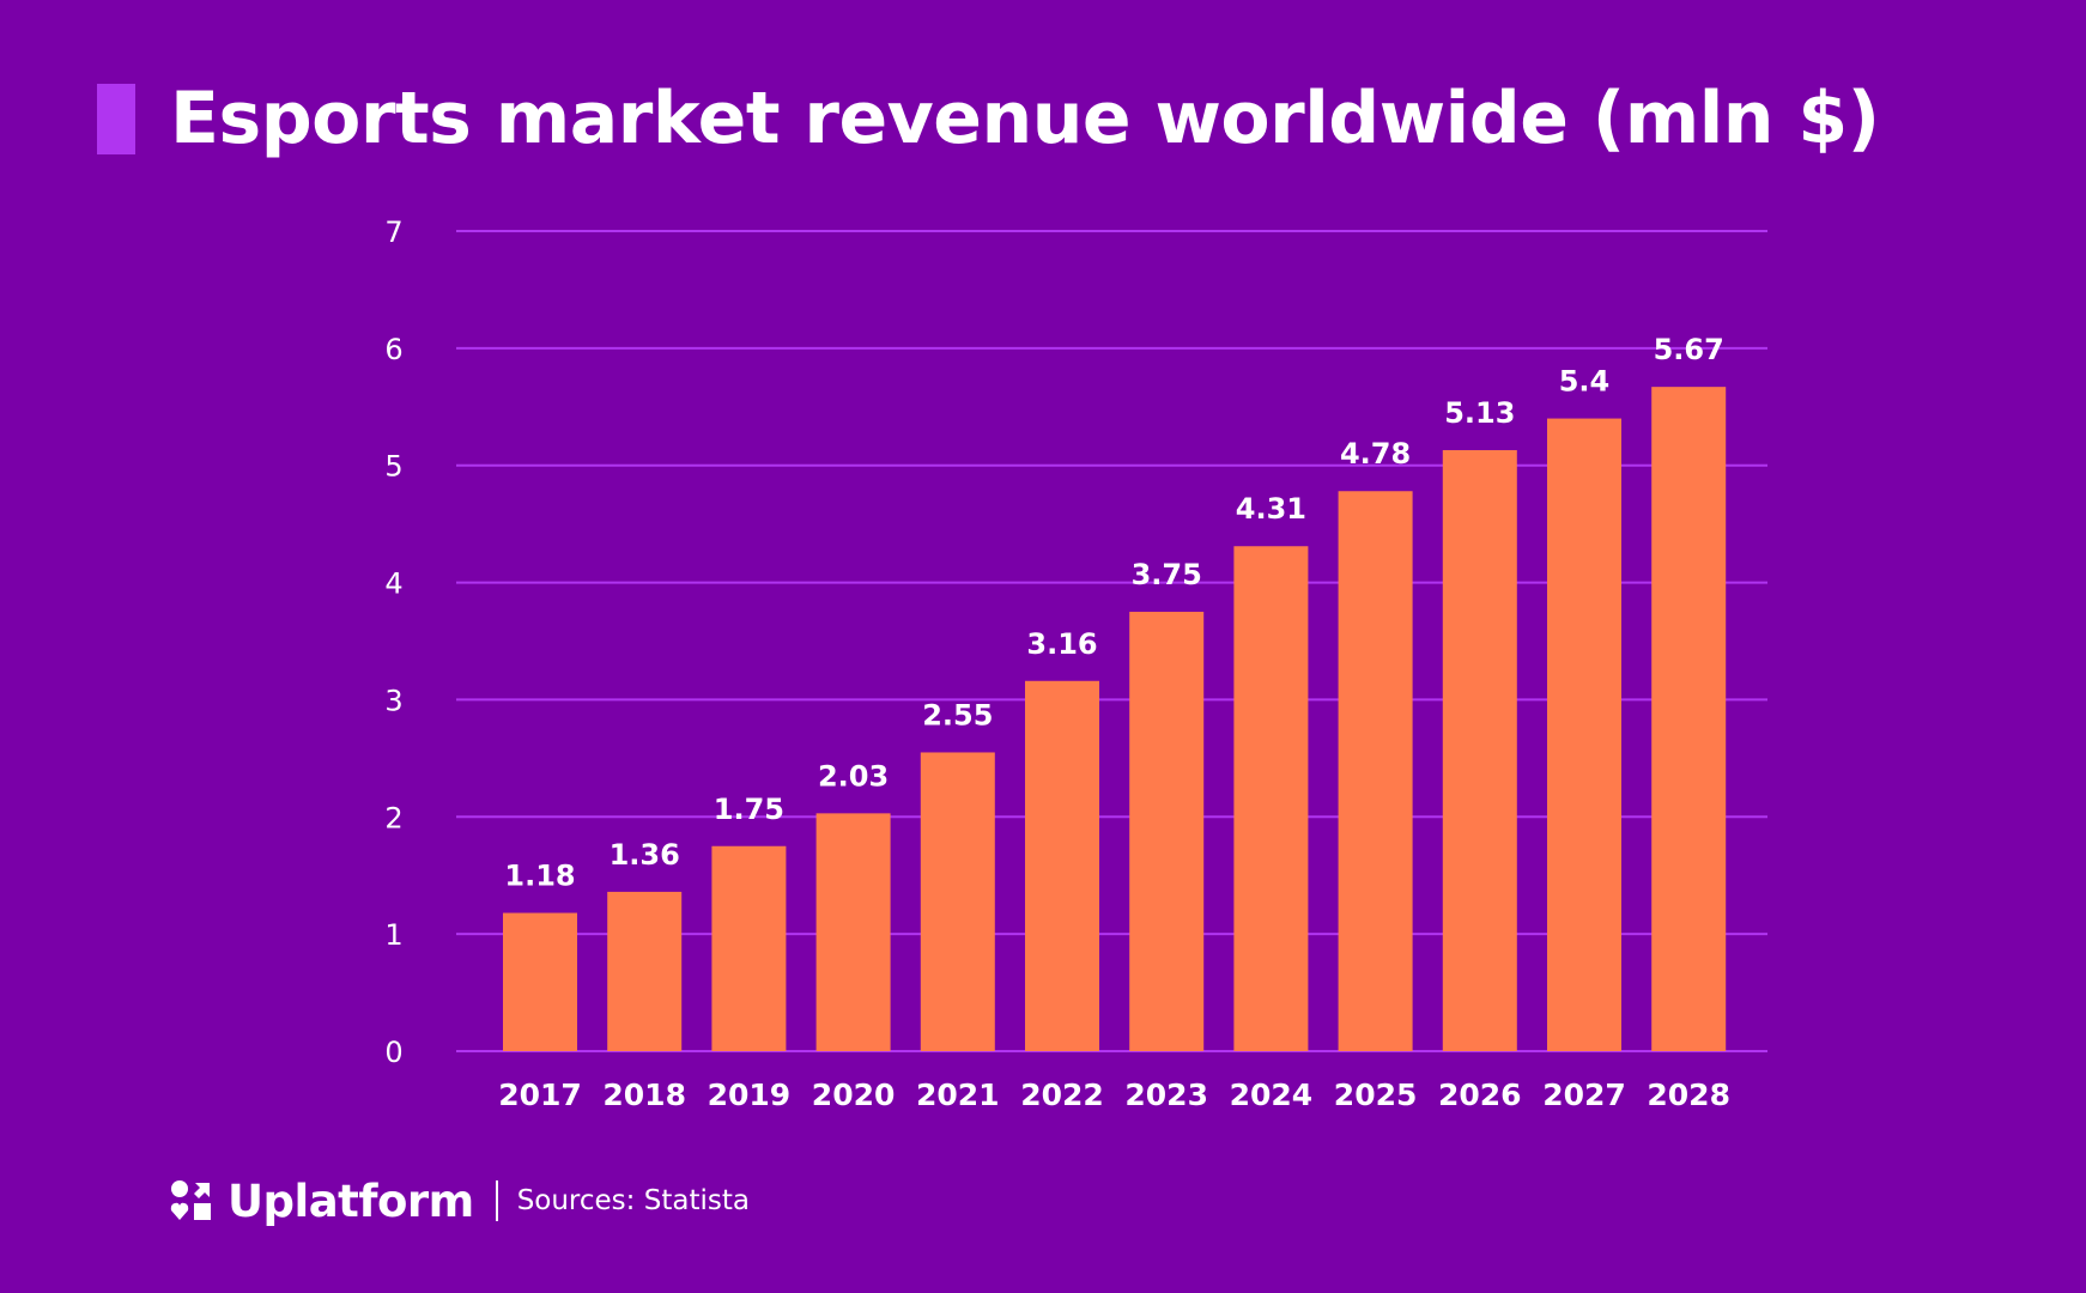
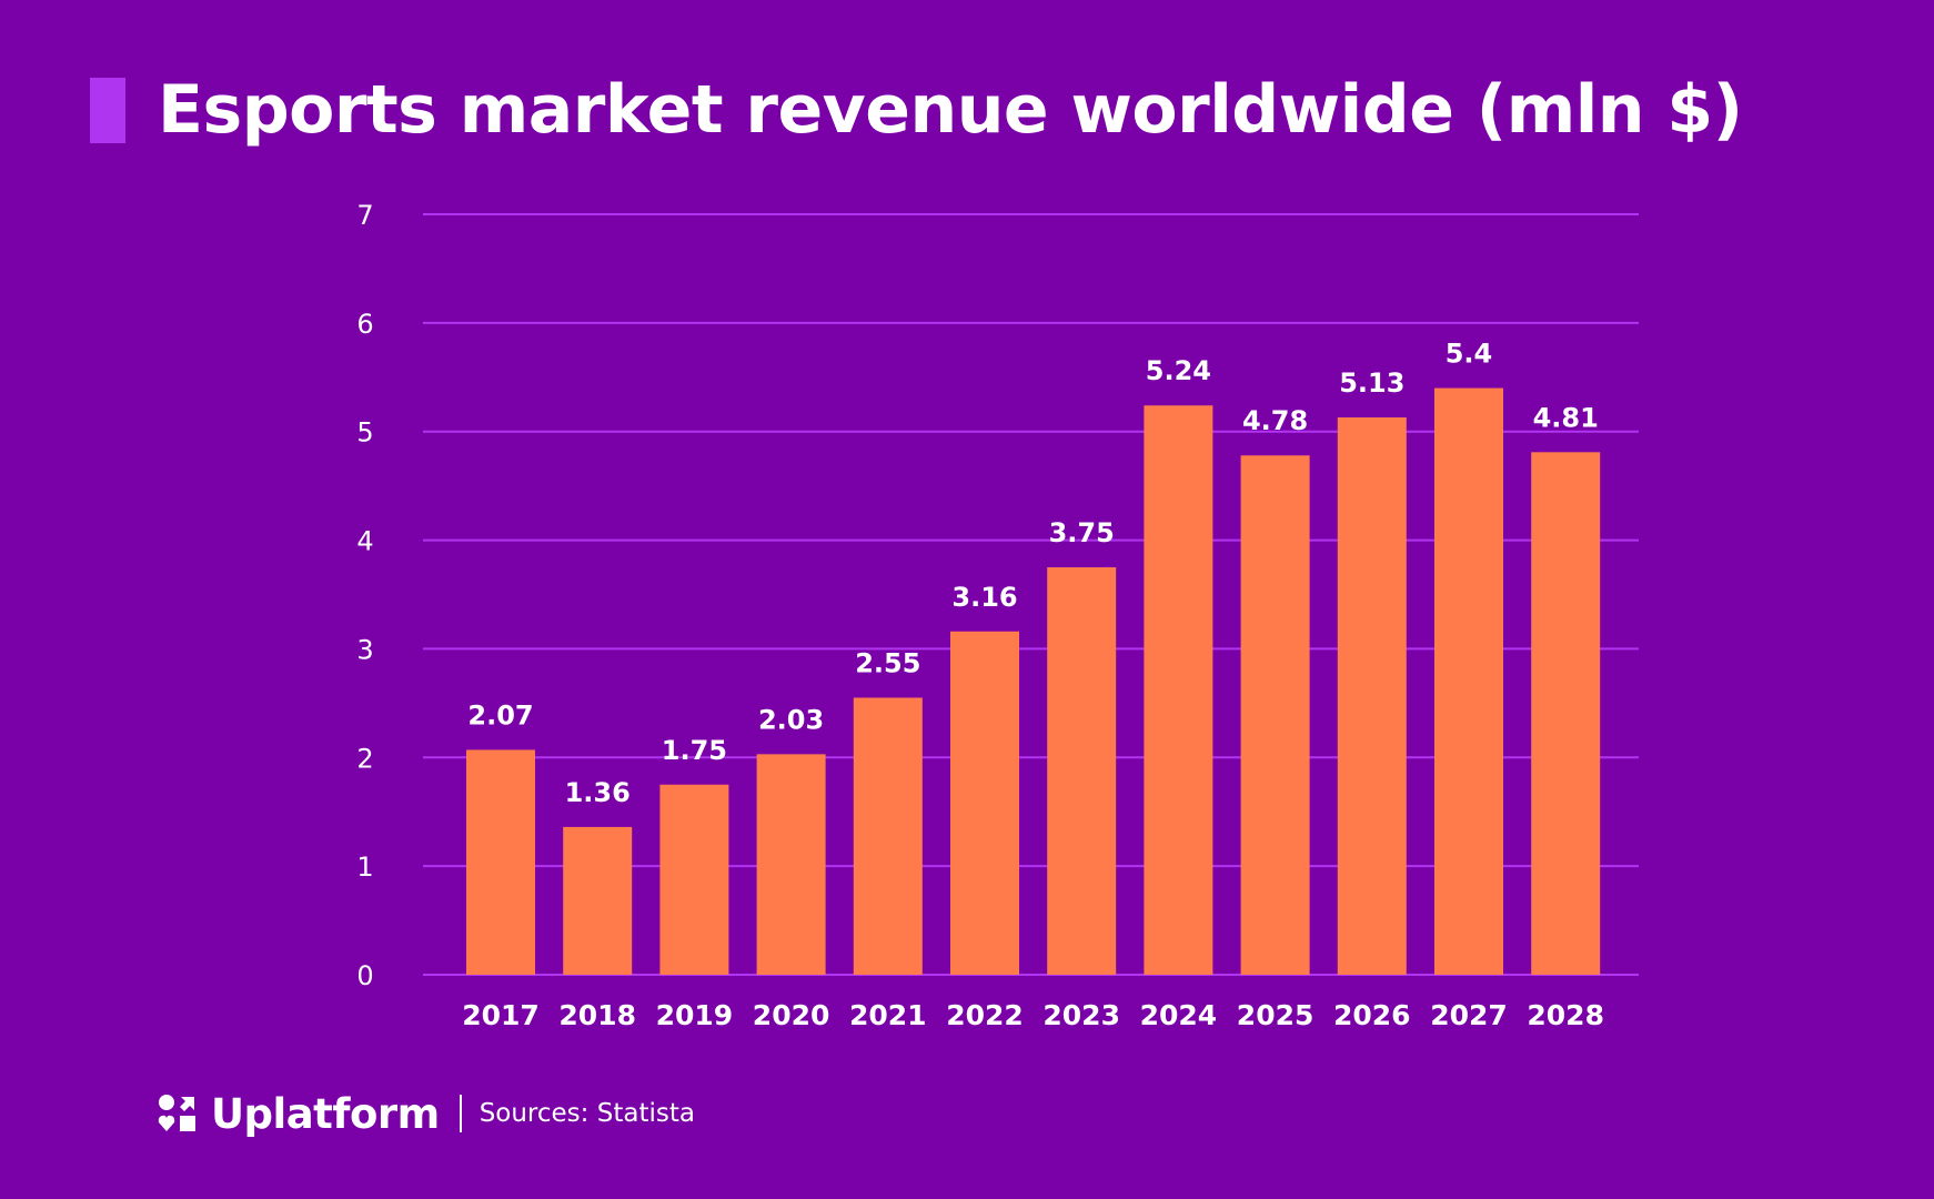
2017: 1.18 -> 2.07
2024: 4.31 -> 5.24
2028: 5.67 -> 4.81
